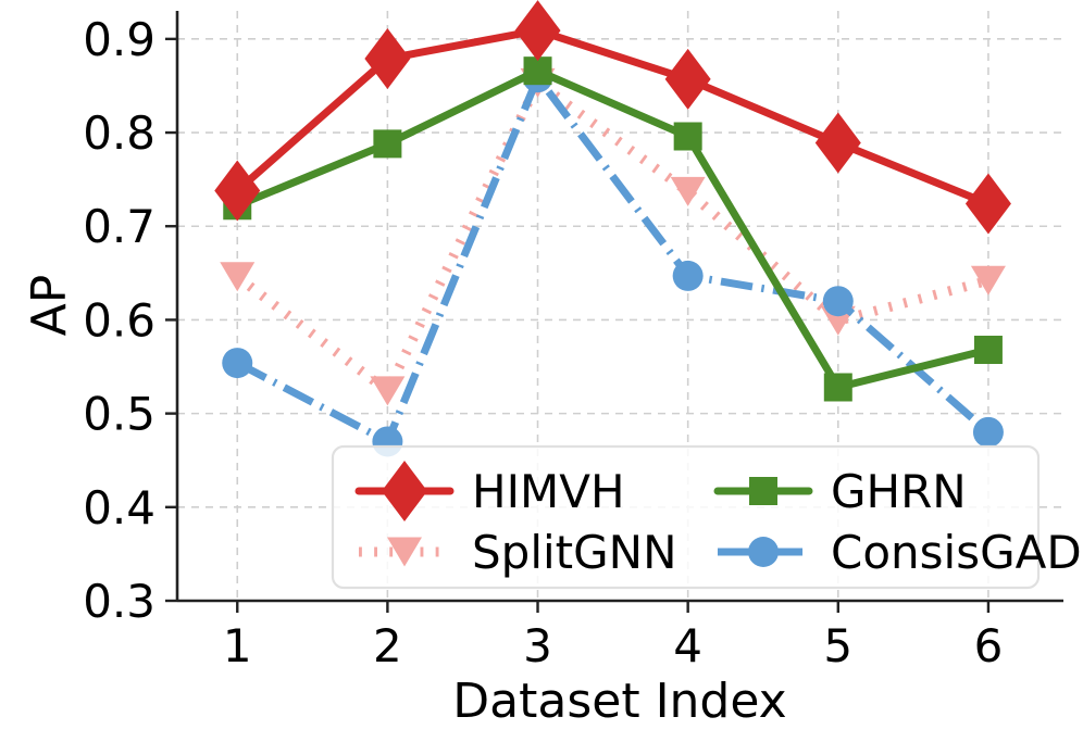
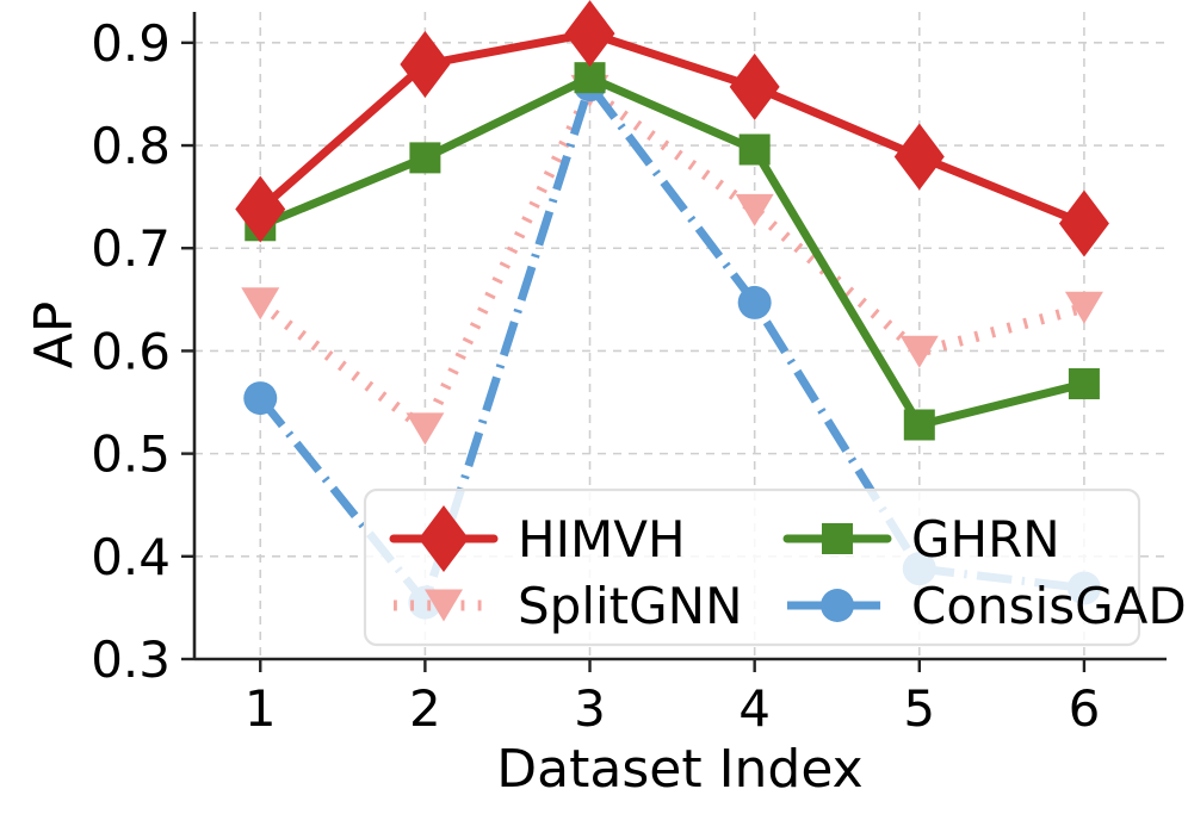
ConsisGAD/2: 0.47 -> 0.35
ConsisGAD/5: 0.62 -> 0.39
ConsisGAD/6: 0.48 -> 0.37
